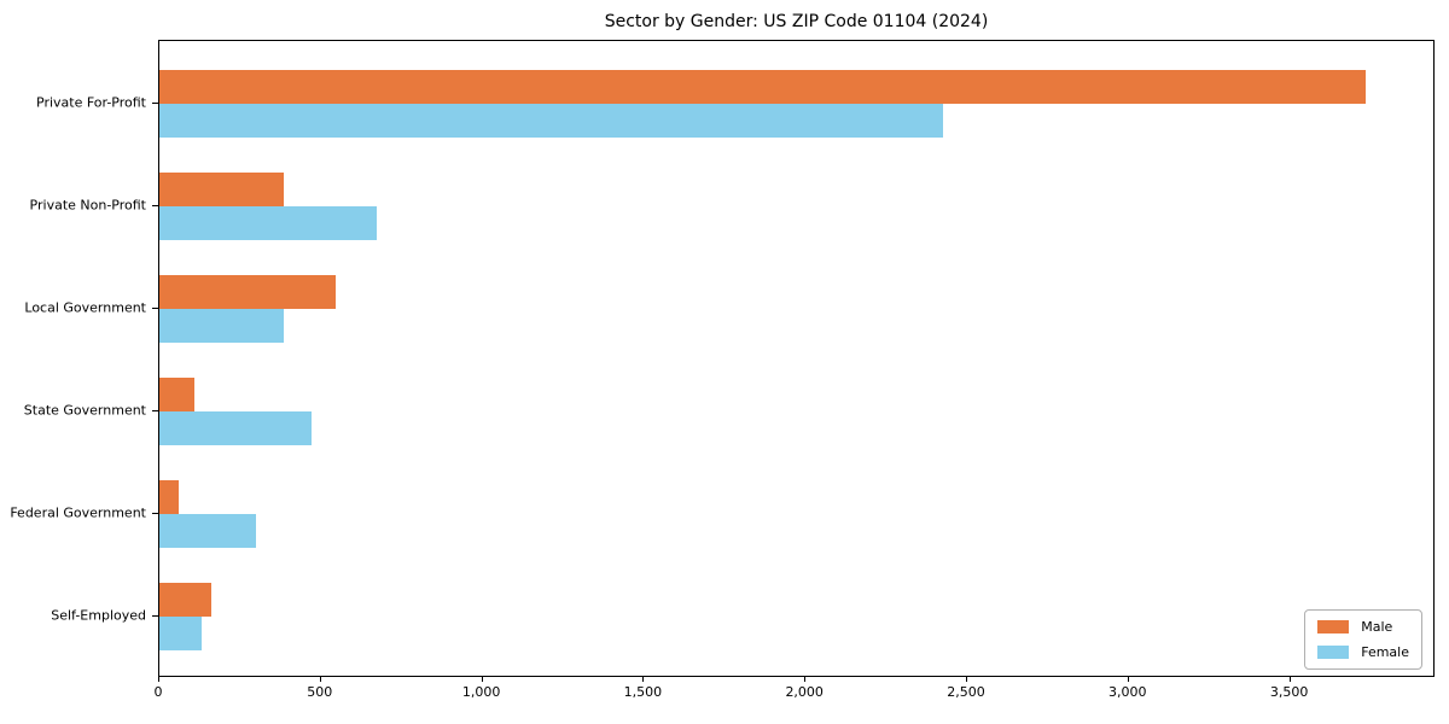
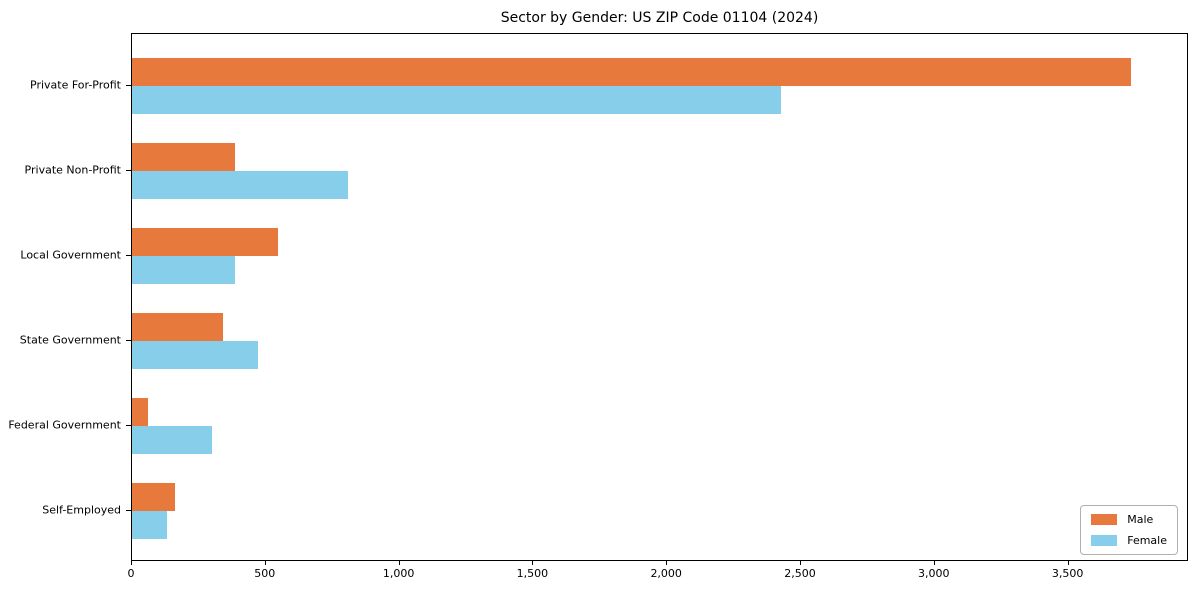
Female/Private Non-Profit: 680 -> 810
Male/State Government: 110 -> 340
